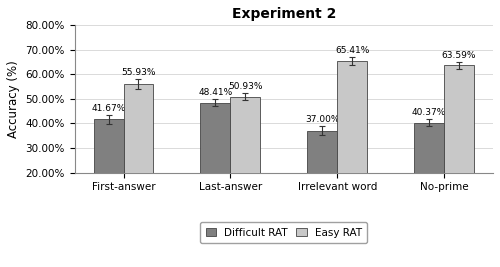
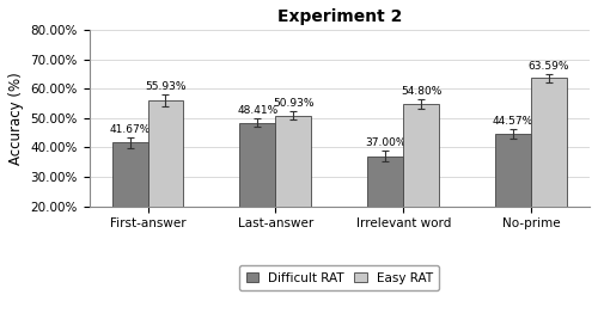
Easy RAT/Irrelevant word: 65.41% -> 54.80%
Difficult RAT/No-prime: 40.37% -> 44.57%
